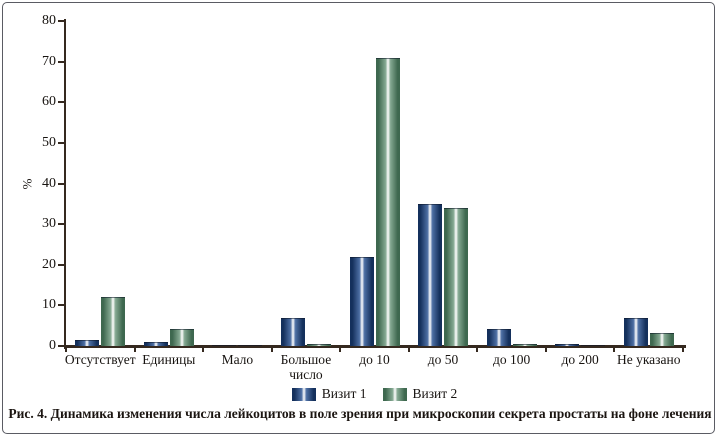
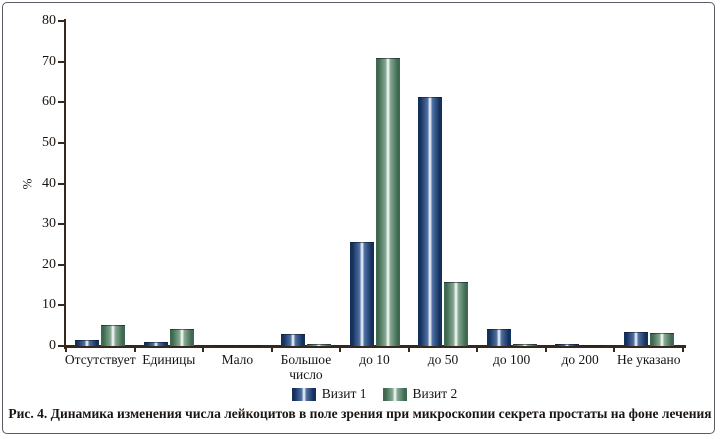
Визит 2/Отсутствует: 12 -> 5
Визит 1/Большое число: 7 -> 3
Визит 1/до 10: 22 -> 26
Визит 1/до 50: 35 -> 61
Визит 2/до 50: 34 -> 16
Визит 1/Не указано: 7 -> 3
